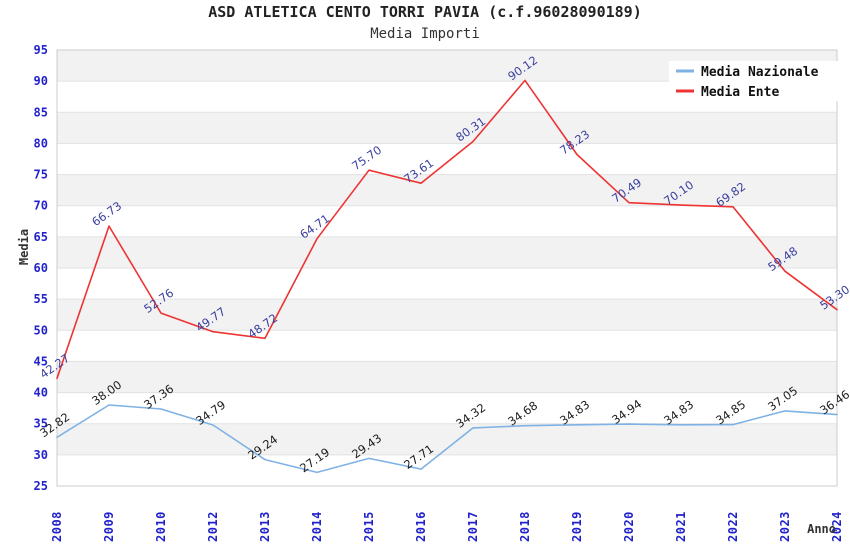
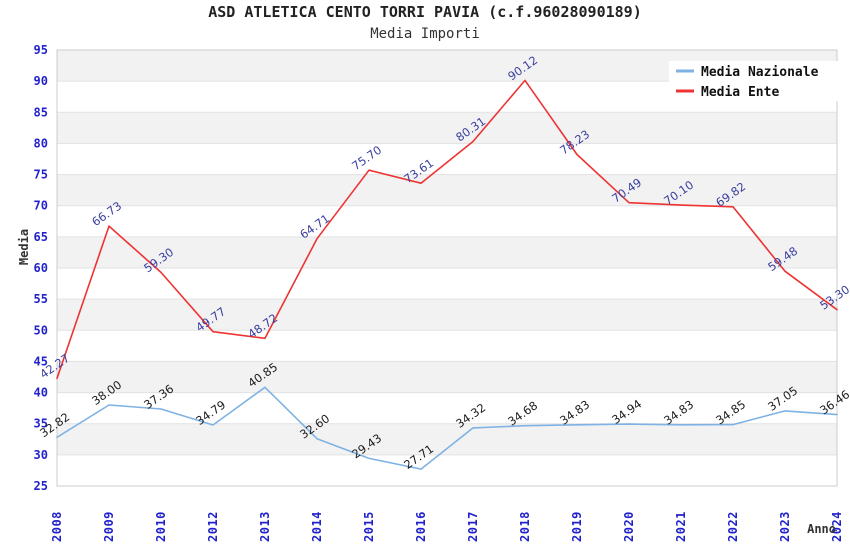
Media Ente/2010: 52.76 -> 59.30
Media Nazionale/2013: 29.24 -> 40.85
Media Nazionale/2014: 27.19 -> 32.60
